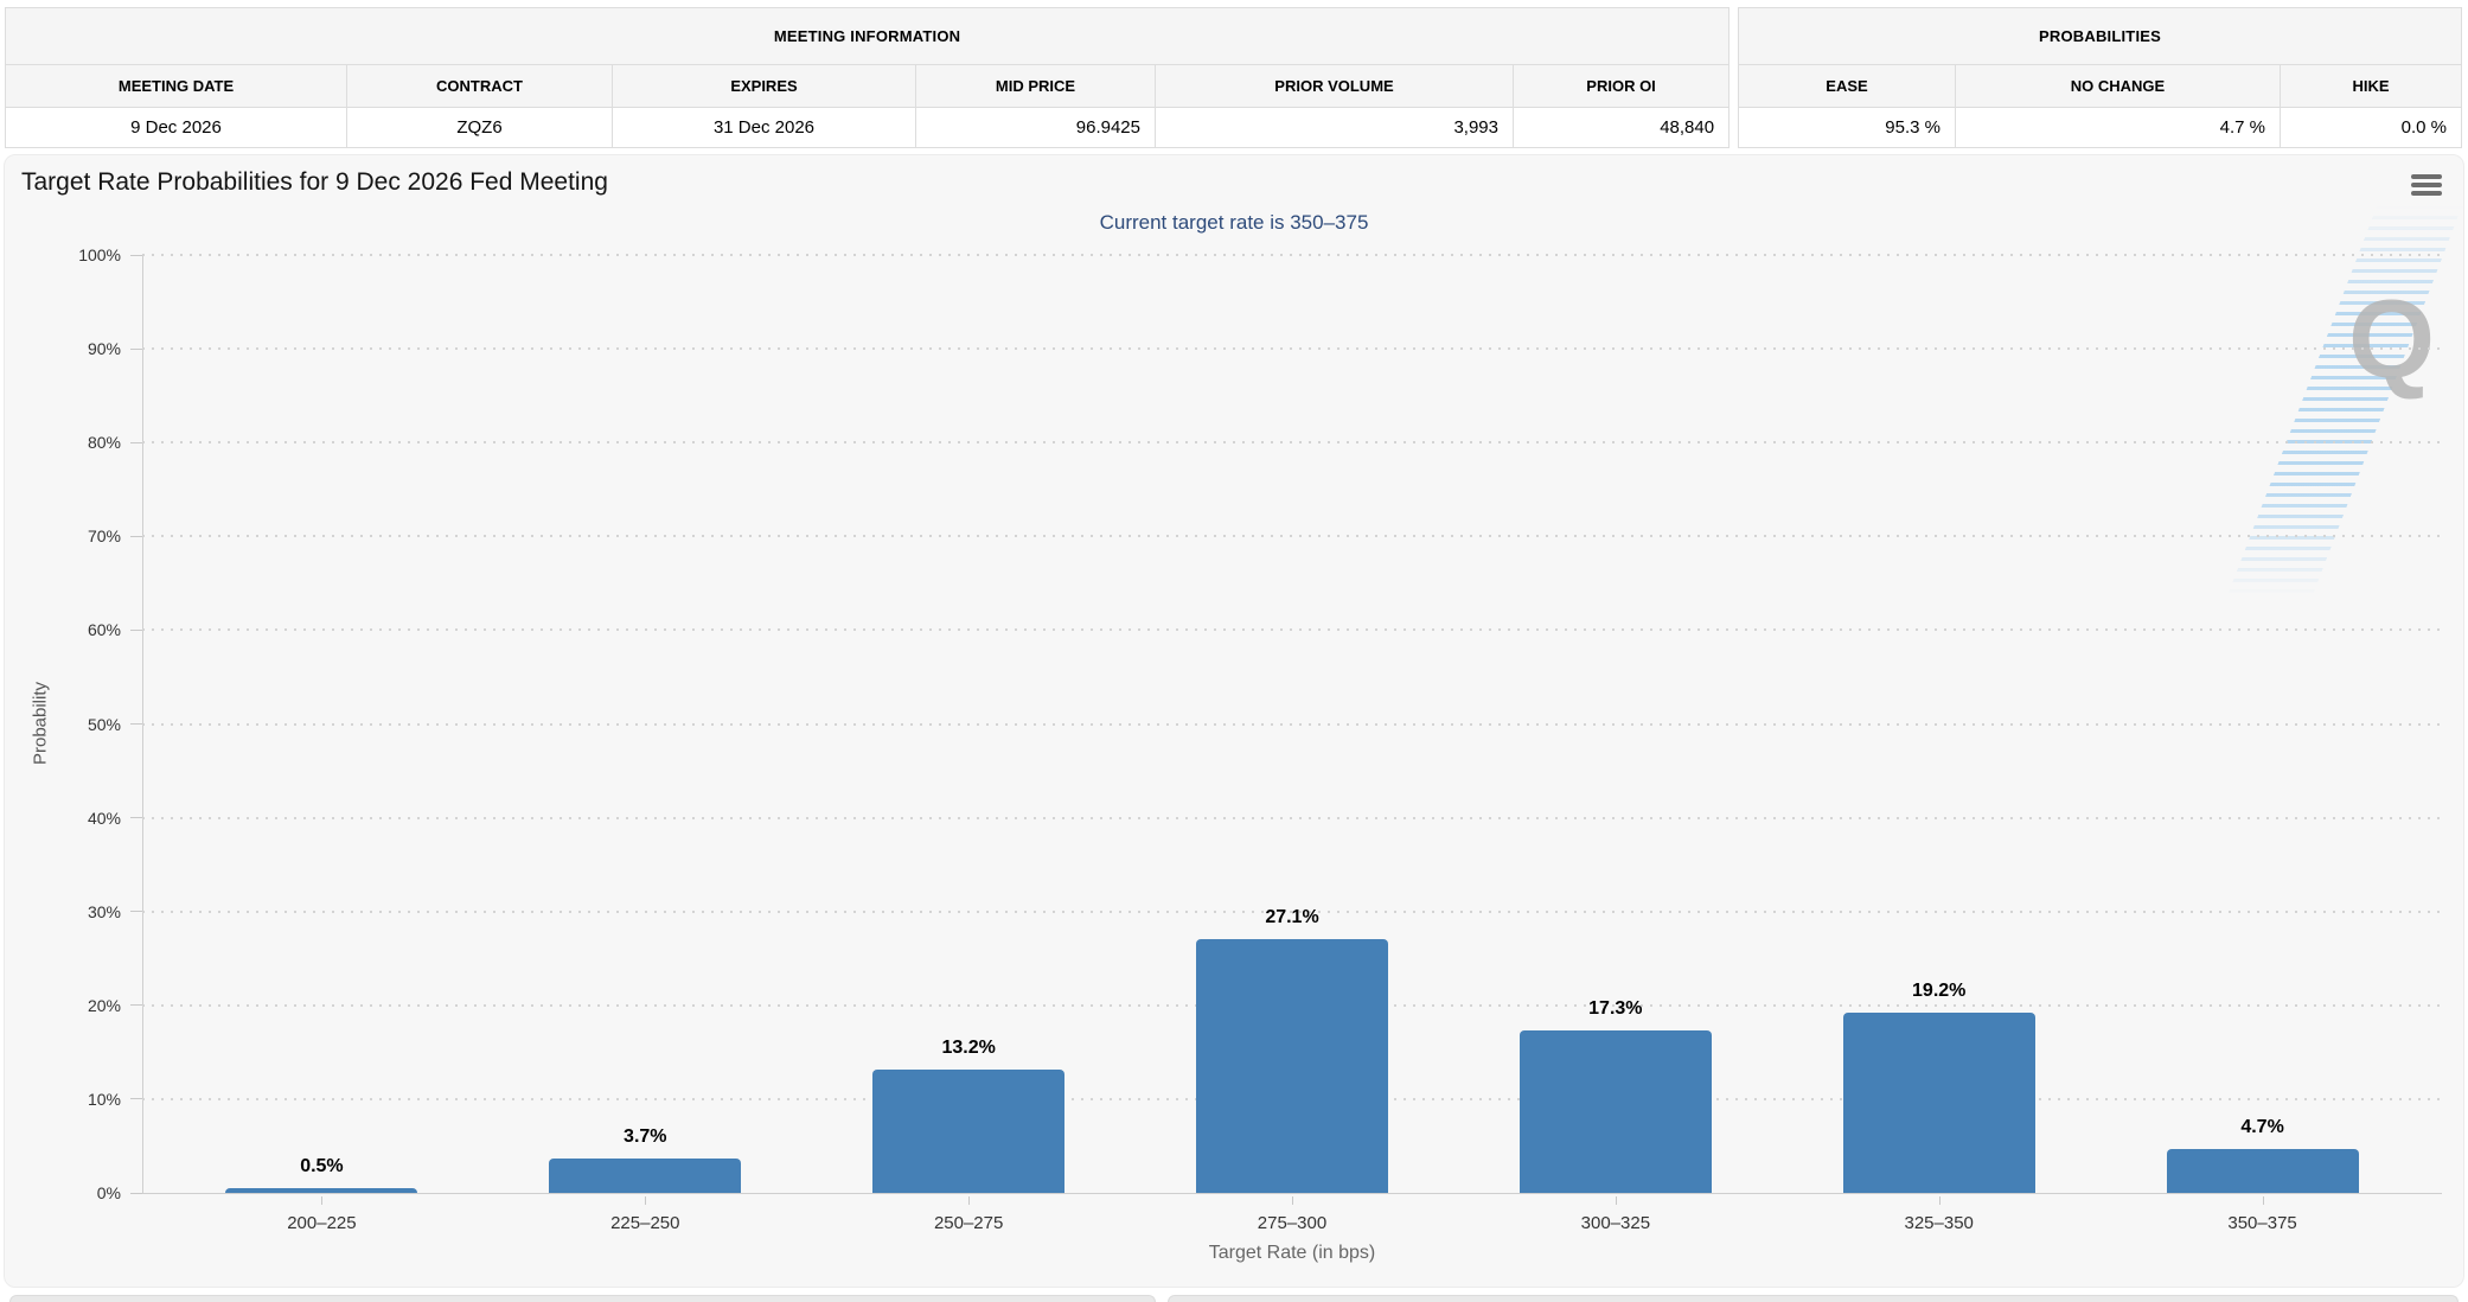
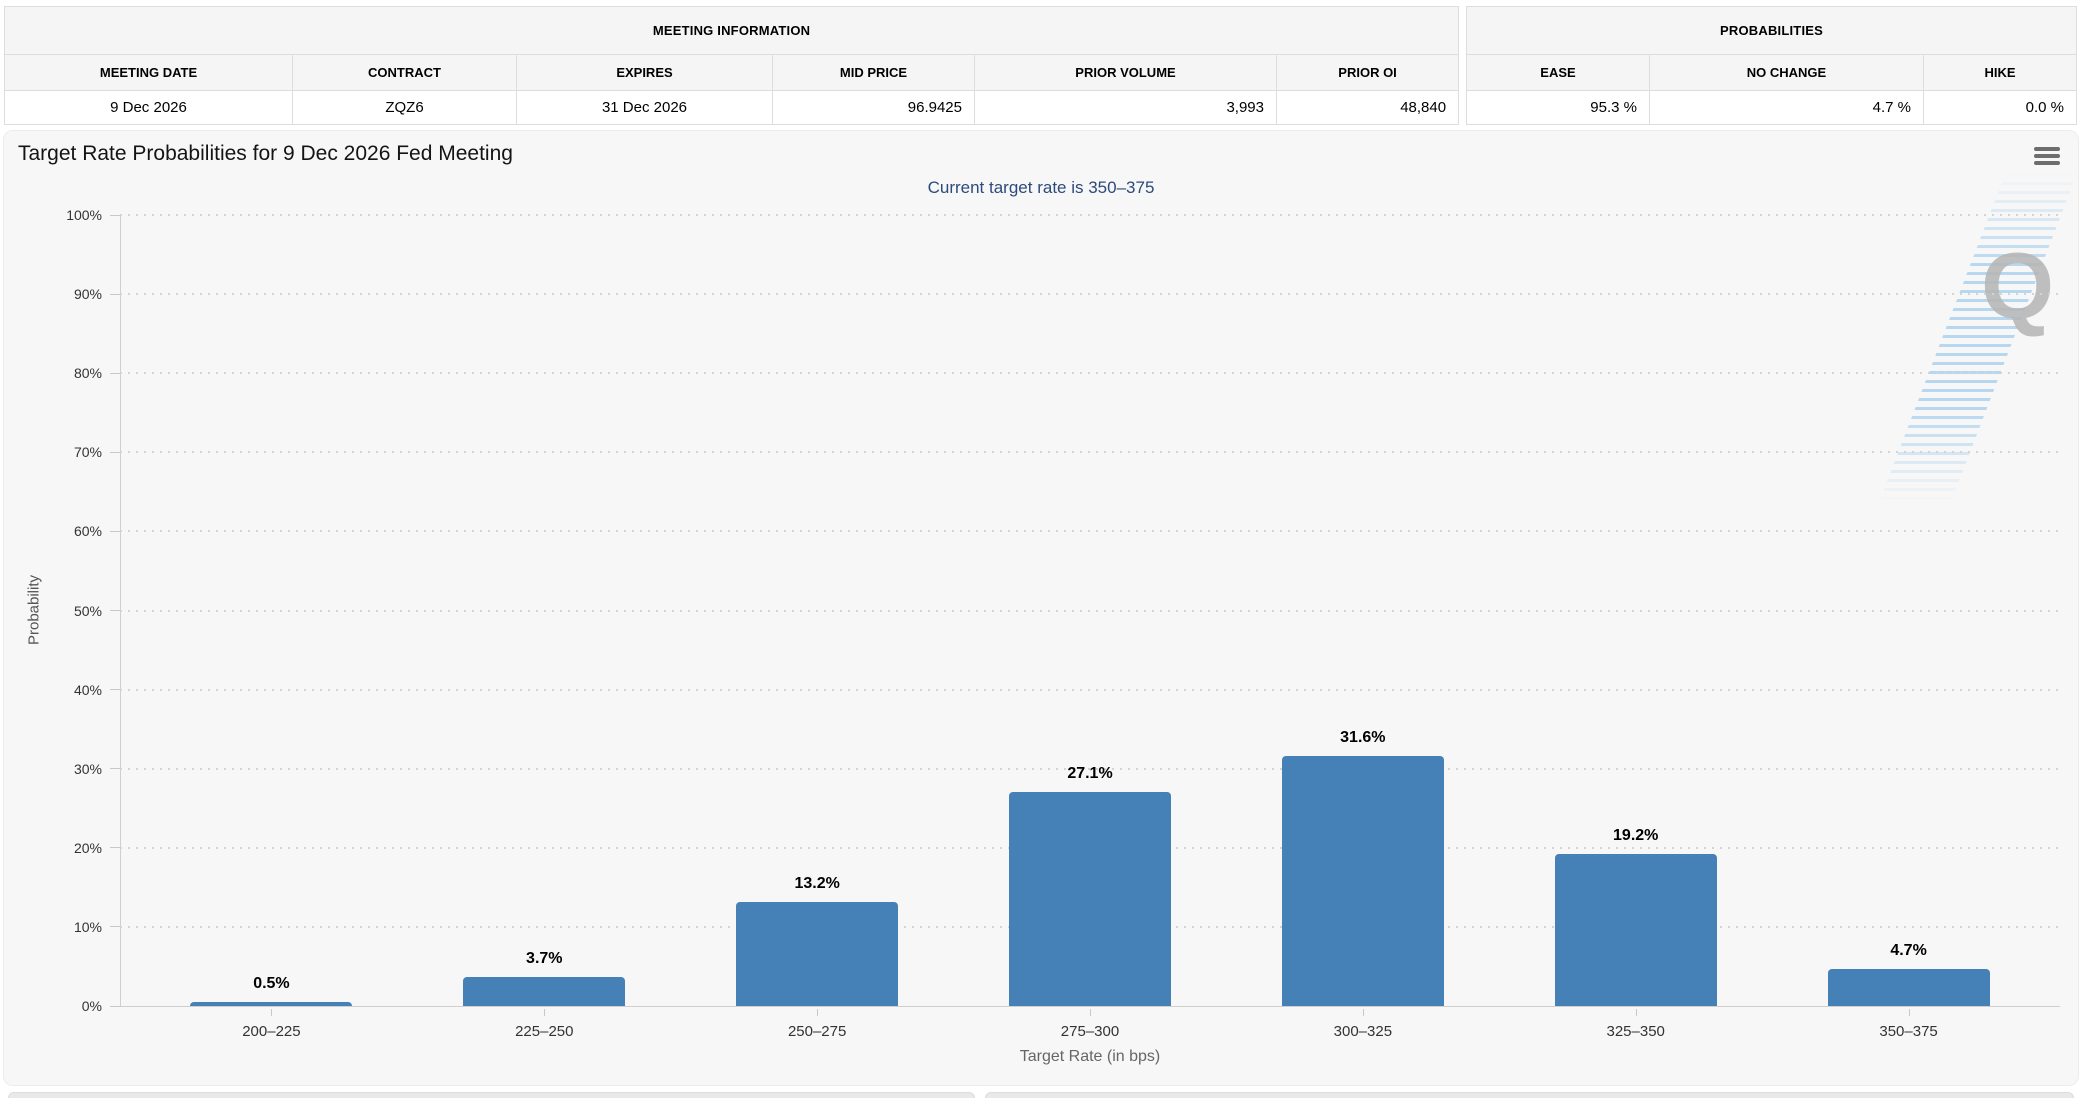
300–325: 17.3% -> 31.6%
